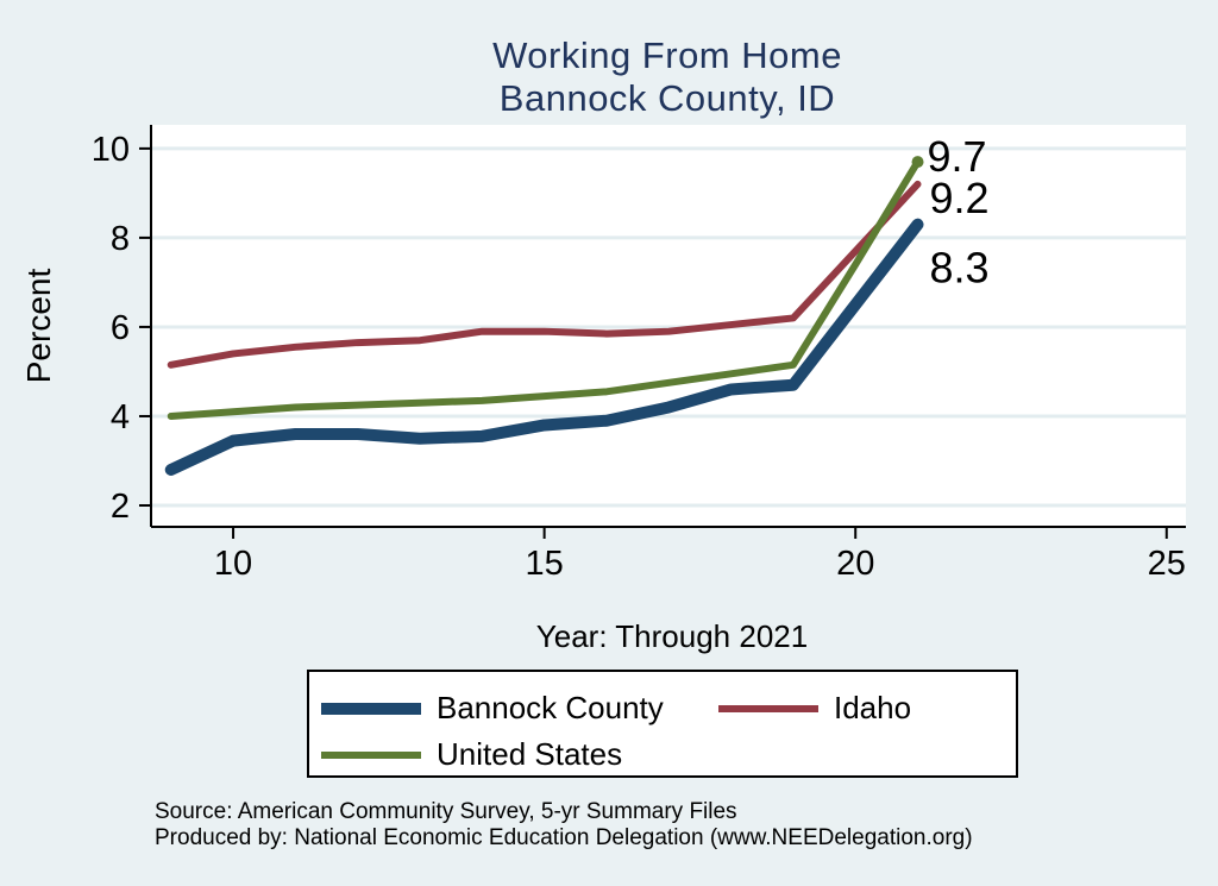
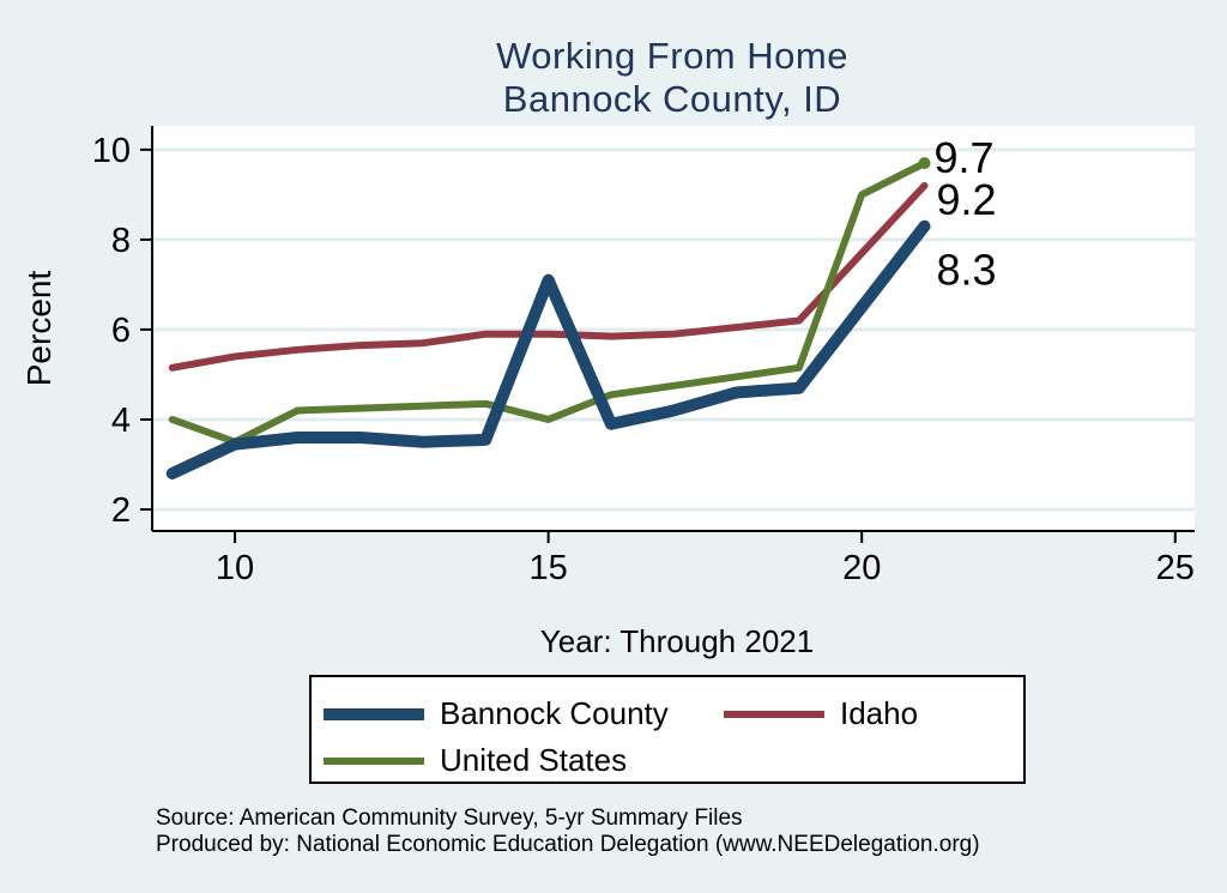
United States/10: 4.1 -> 3.5
Bannock County/15: 3.8 -> 7.1
United States/15: 4.5 -> 4.0
United States/20: 7.4 -> 9.0
